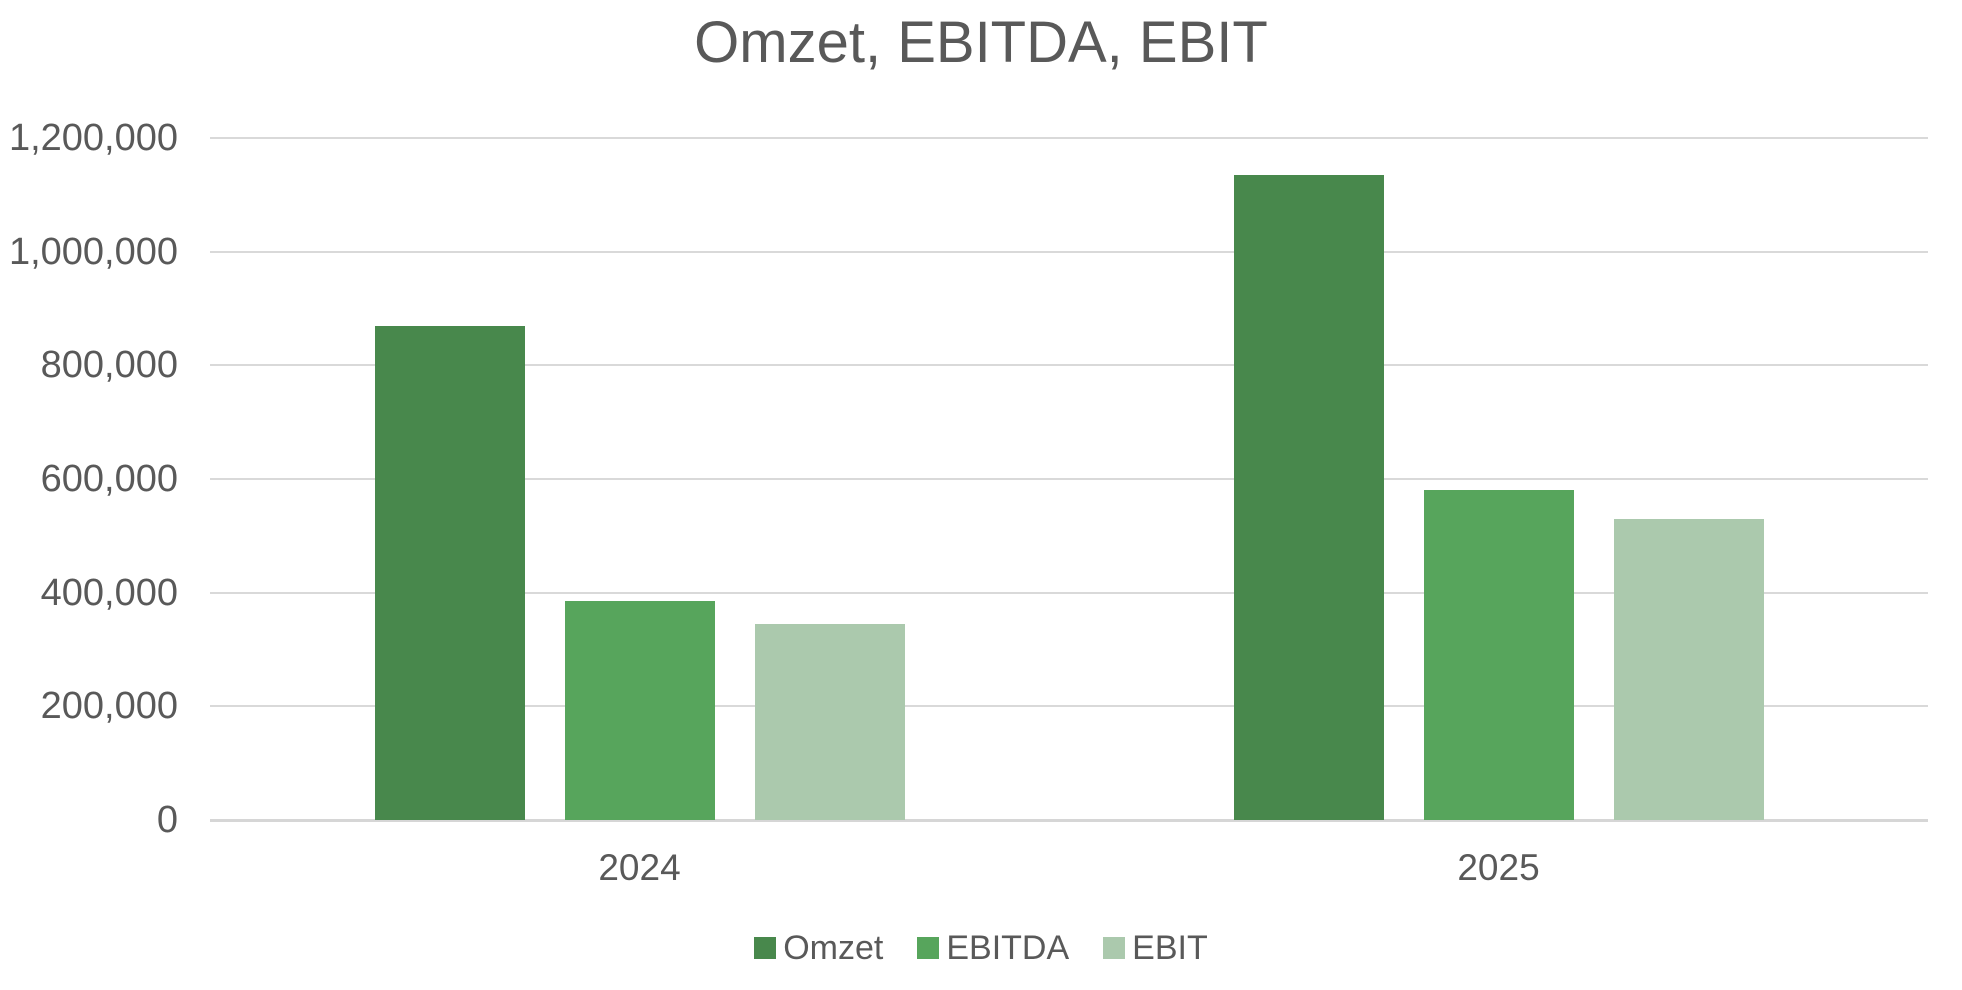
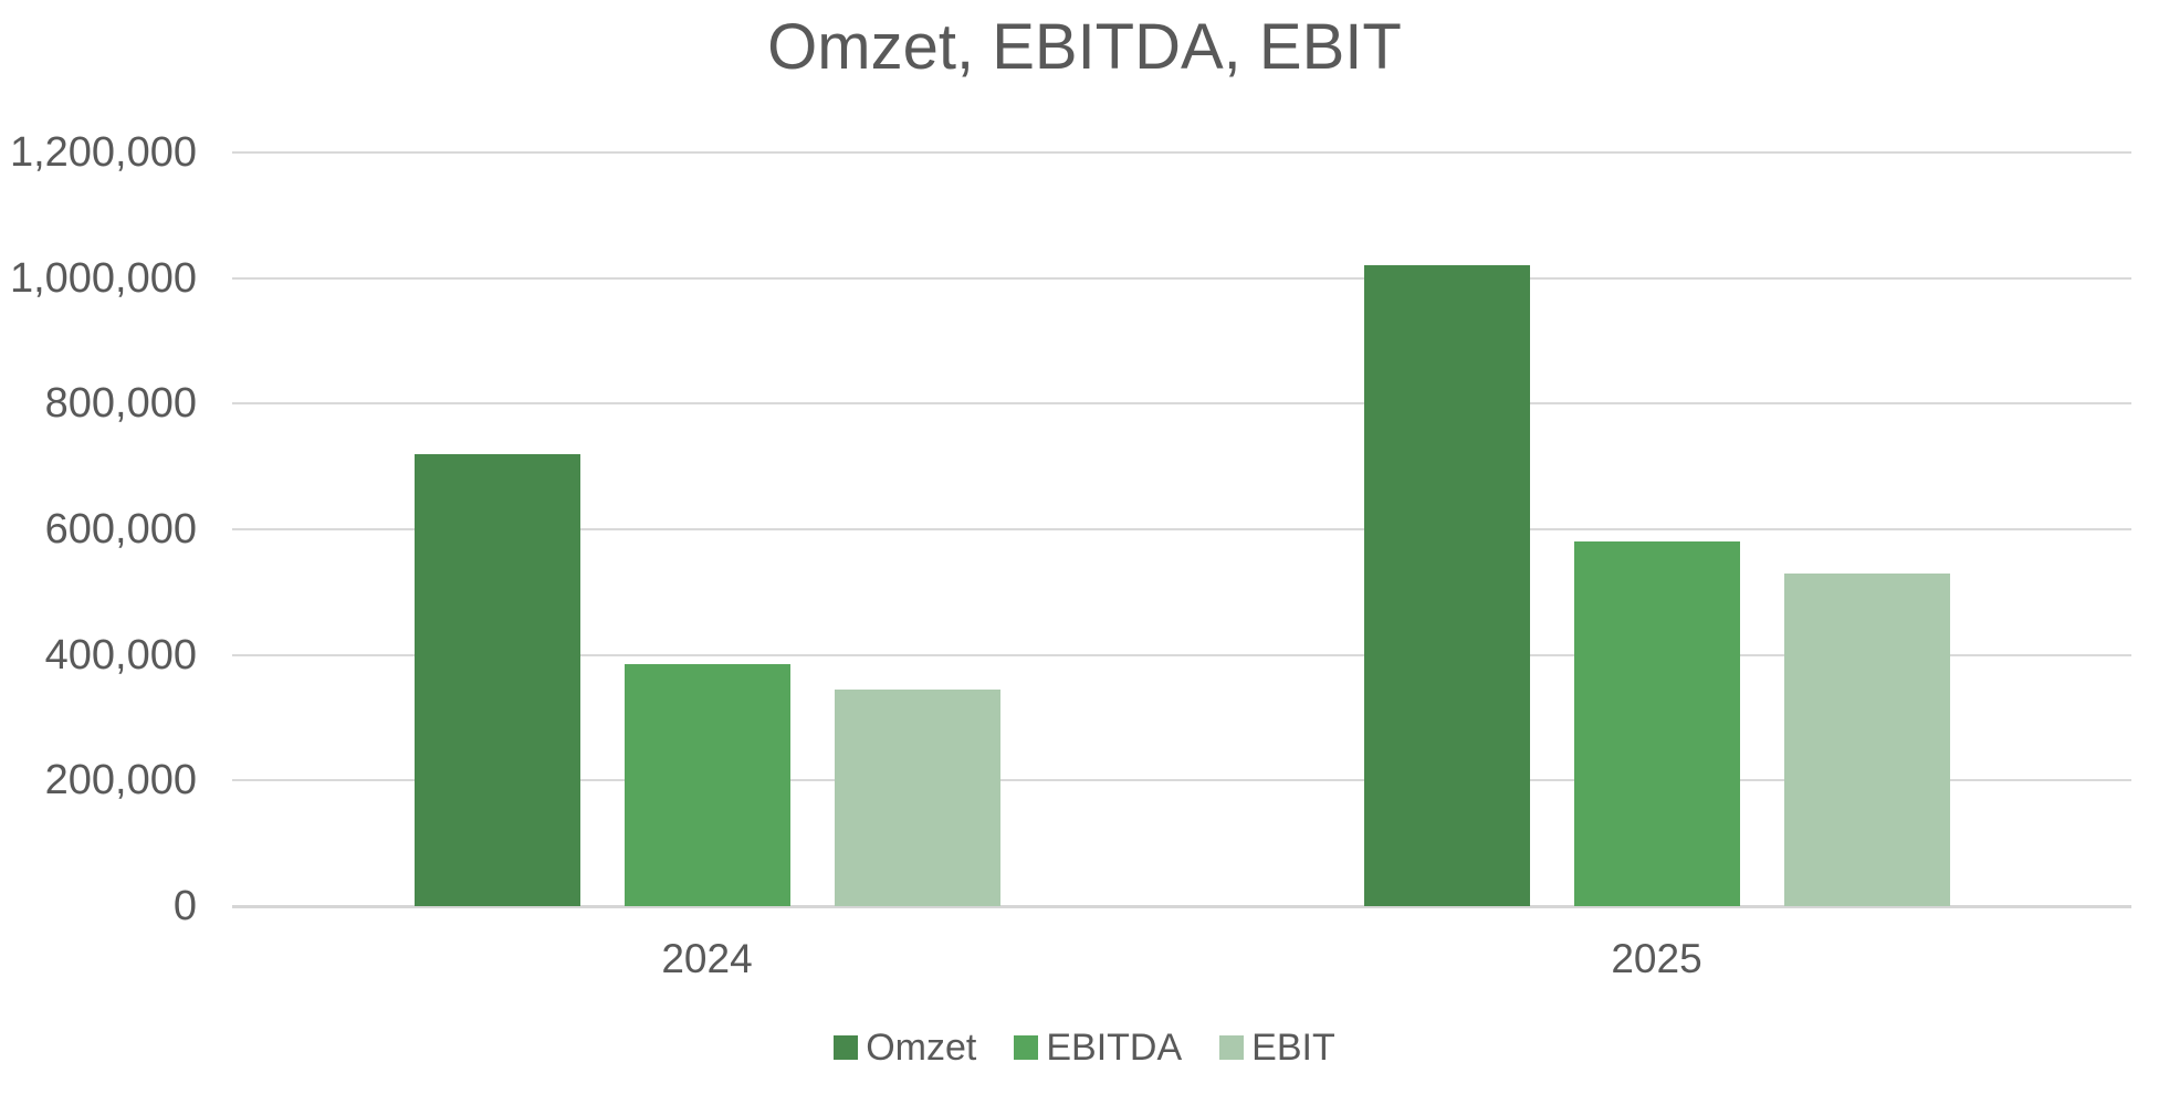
Omzet/2024: 870000 -> 720000
Omzet/2025: 1140000 -> 1020000
